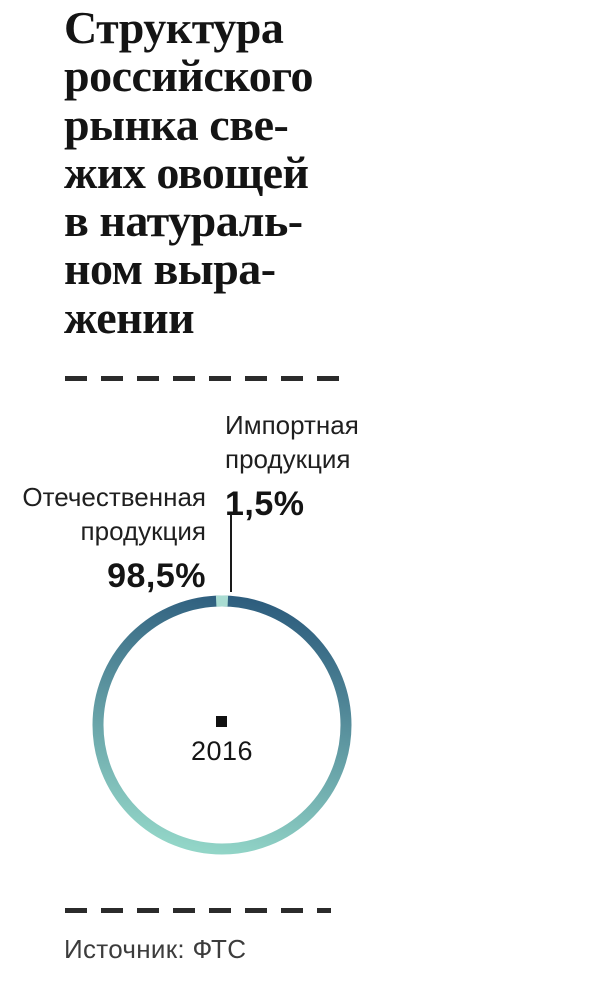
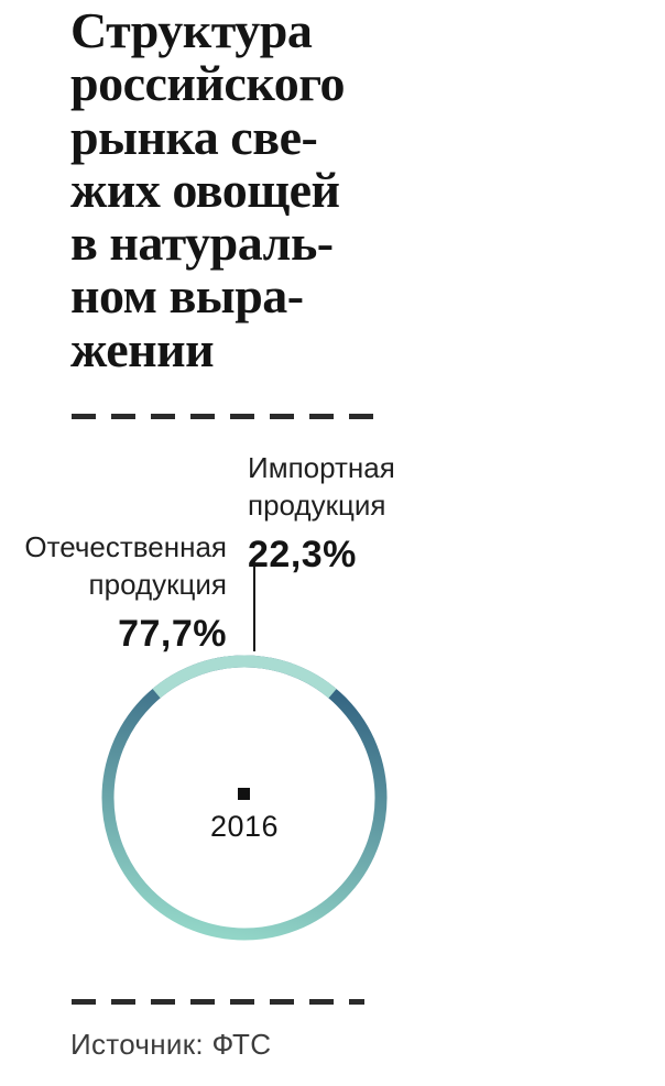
Отечественная продукция: 98,5% -> 77,7%
Импортная продукция: 1,5% -> 22,3%
